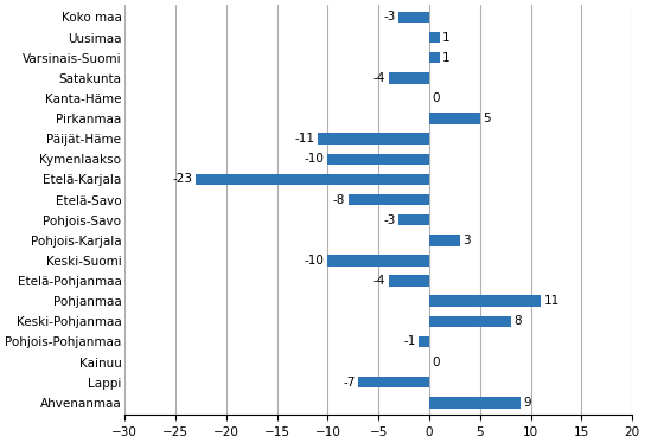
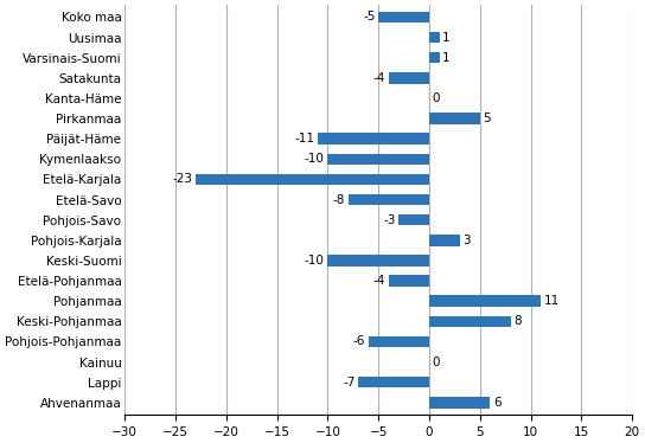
Koko maa: -3 -> -5
Pohjois-Pohjanmaa: -1 -> -6
Ahvenanmaa: 9 -> 6
